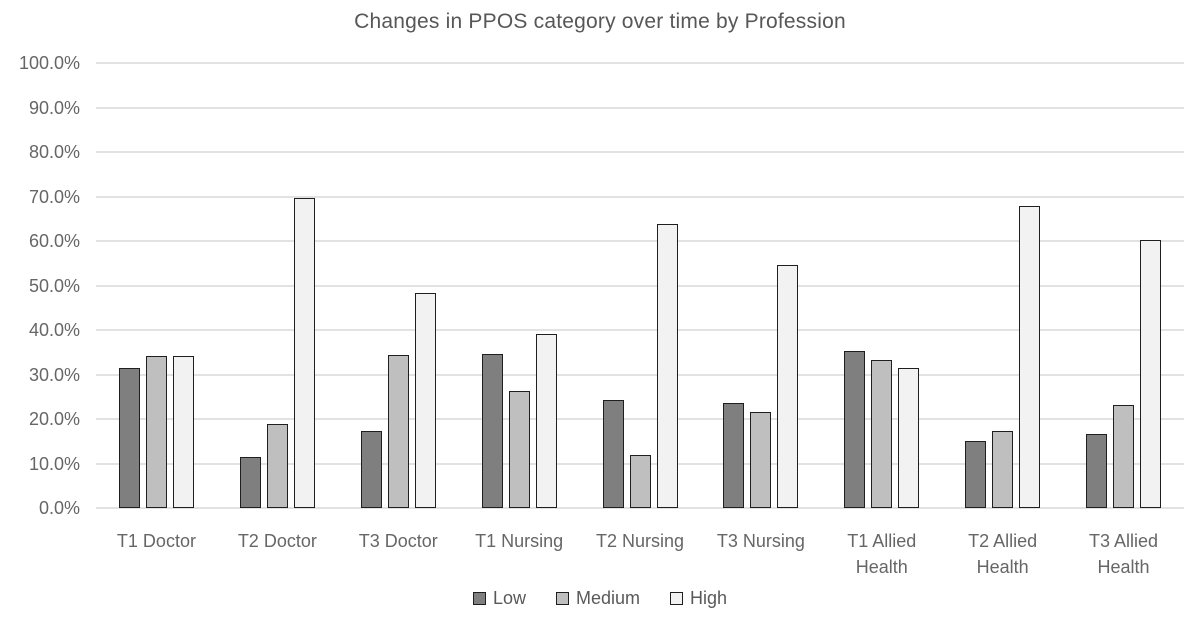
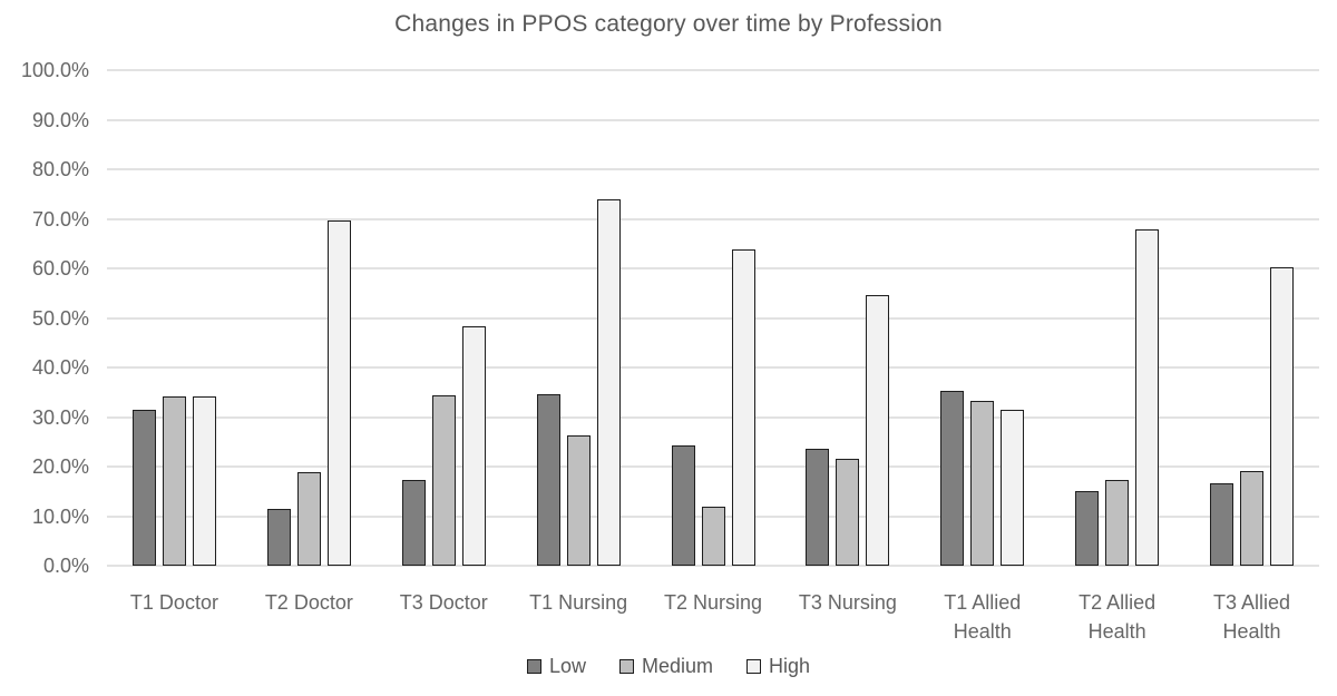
High/T1 Nursing: 39% -> 74%
Medium/T3 Allied Health: 23% -> 19%
